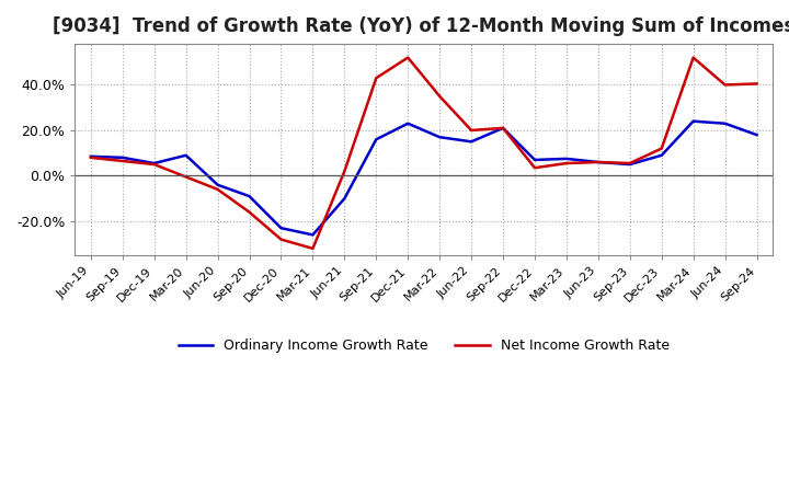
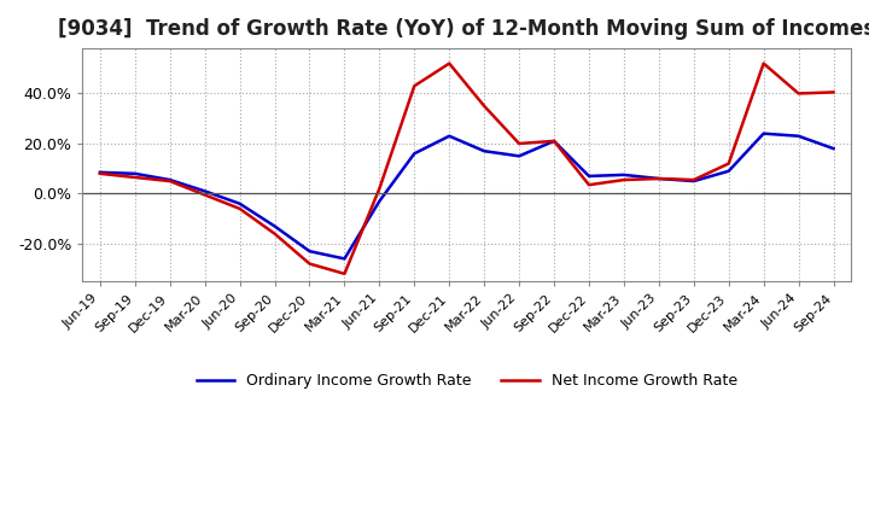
Ordinary Income Growth Rate/Mar-20: 9.0% -> 1.0%
Ordinary Income Growth Rate/Sep-20: -9.0% -> -13.0%
Ordinary Income Growth Rate/Jun-21: -10.0% -> -3.0%
